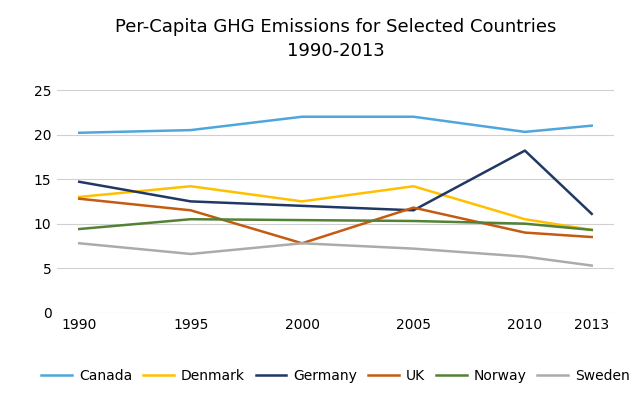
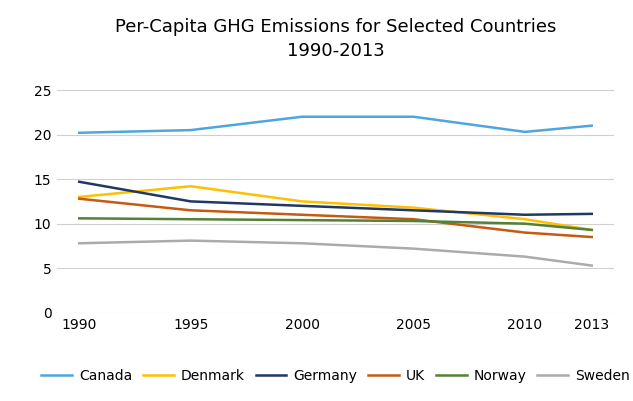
Norway/1990: 9.4 -> 10.6
Sweden/1995: 6.6 -> 8.1
UK/2000: 7.8 -> 11.0
Denmark/2005: 14.2 -> 11.8
UK/2005: 11.8 -> 10.5
Germany/2010: 18.2 -> 11.0
